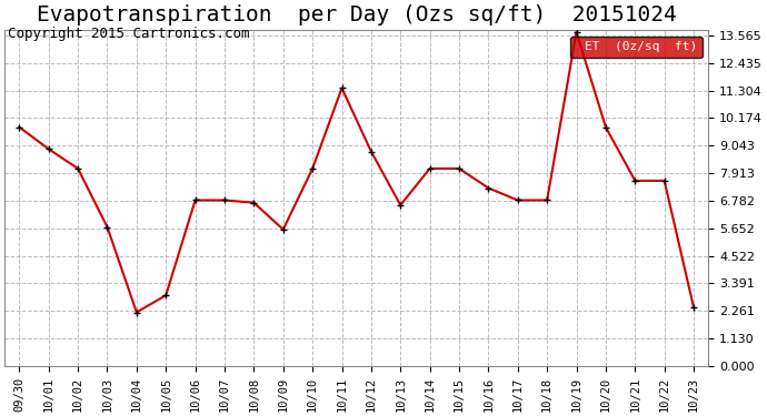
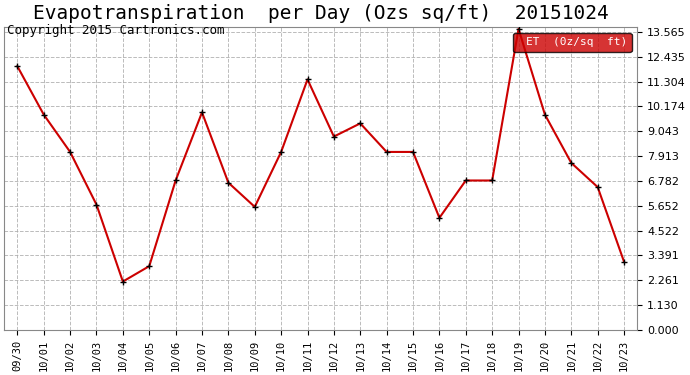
09/30: 9.8 -> 12.0
10/01: 8.9 -> 9.8
10/07: 6.8 -> 9.9
10/13: 6.6 -> 9.4
10/16: 7.3 -> 5.1
10/22: 7.6 -> 6.5
10/23: 2.4 -> 3.1
